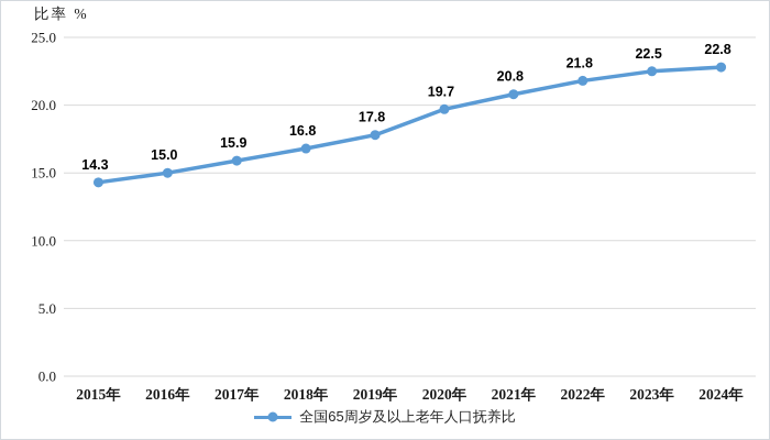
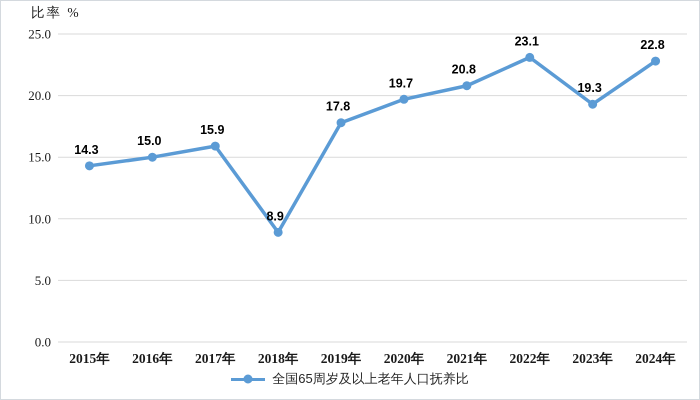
2018年: 16.8 -> 8.9
2022年: 21.8 -> 23.1
2023年: 22.5 -> 19.3
